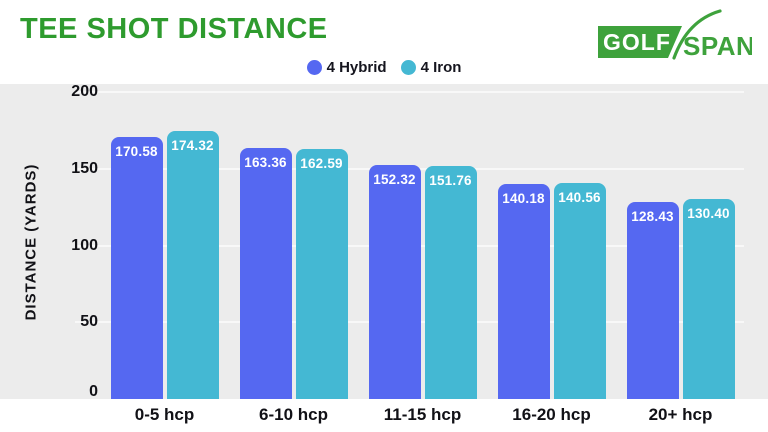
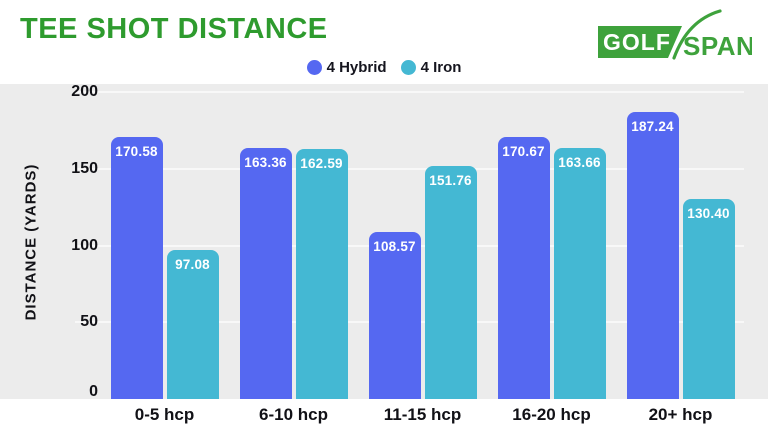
4 Iron/0-5 hcp: 174.32 -> 97.08
4 Hybrid/11-15 hcp: 152.32 -> 108.57
4 Hybrid/16-20 hcp: 140.18 -> 170.67
4 Iron/16-20 hcp: 140.56 -> 163.66
4 Hybrid/20+ hcp: 128.43 -> 187.24
